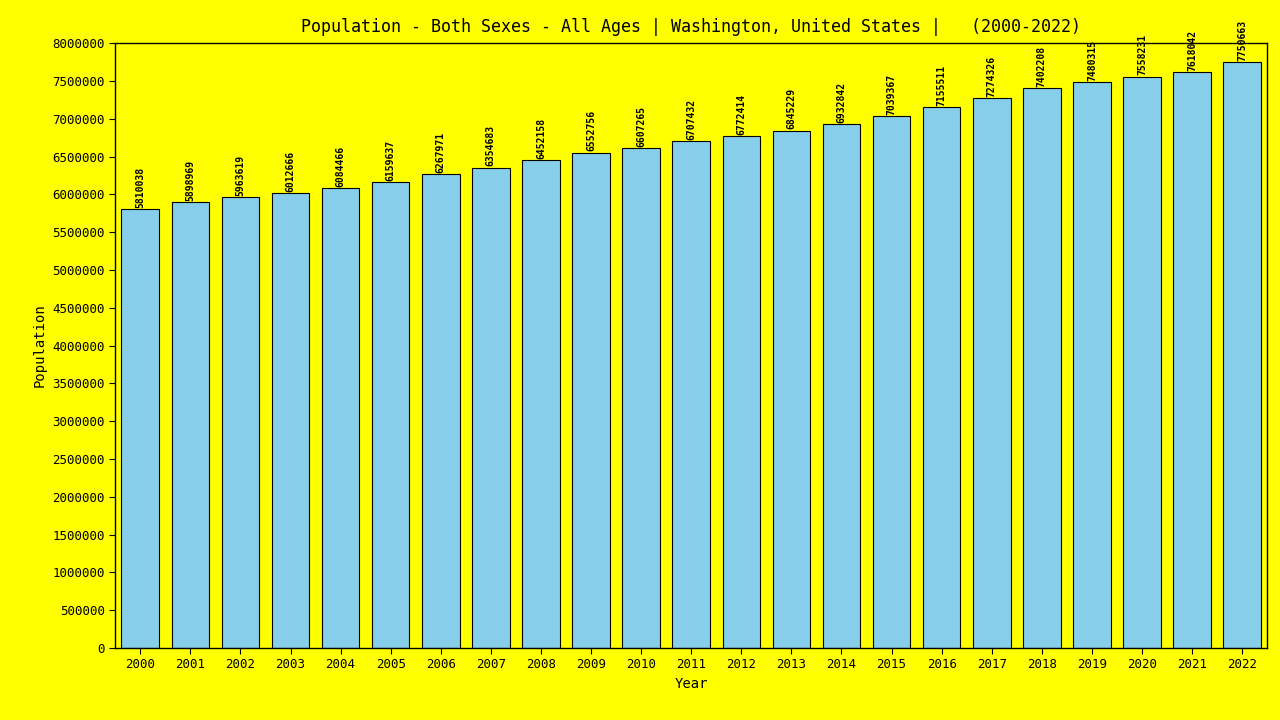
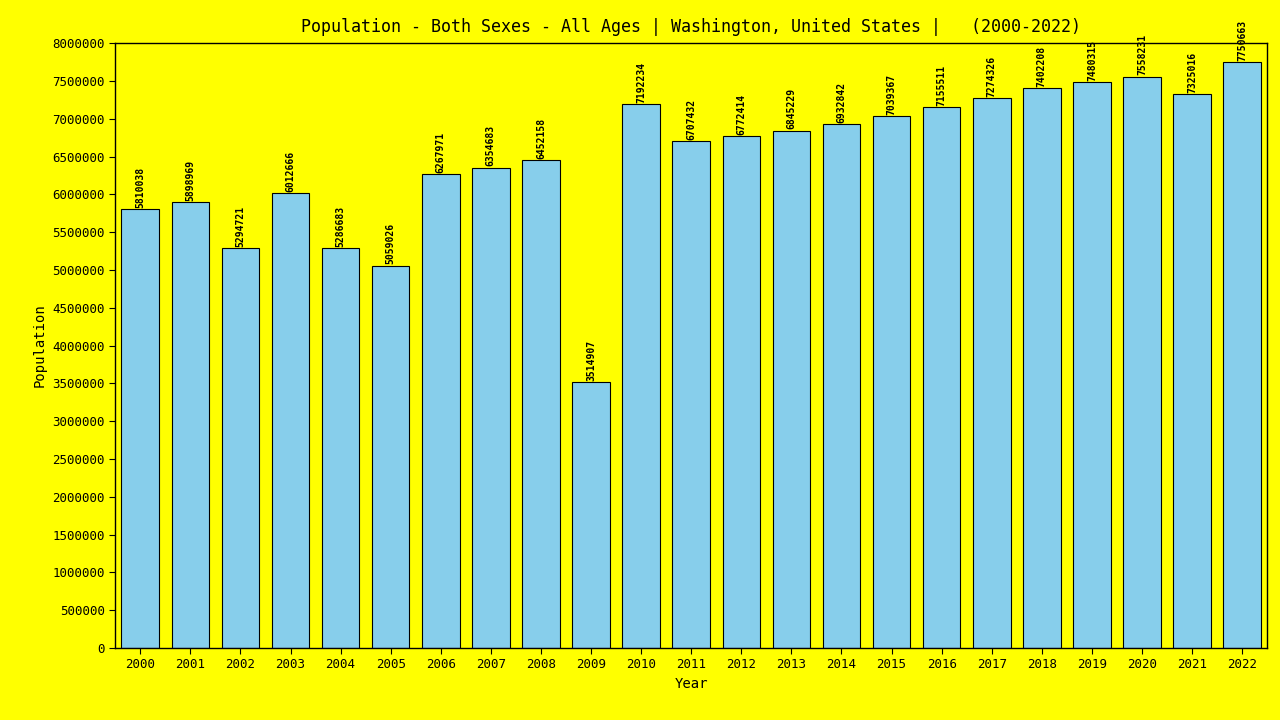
2002: 5963619 -> 5294721
2004: 6084466 -> 5286683
2005: 6159637 -> 5059026
2009: 6552756 -> 3514907
2010: 6607265 -> 7192234
2021: 7618042 -> 7325016
